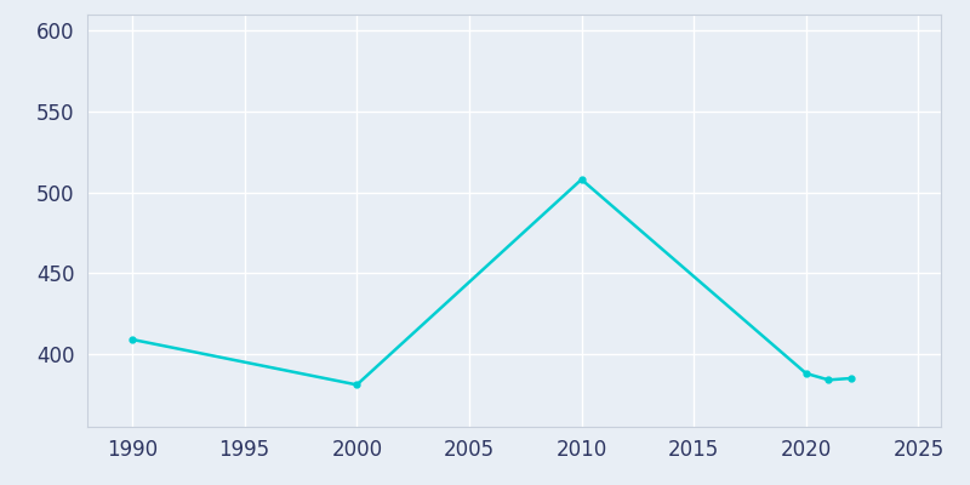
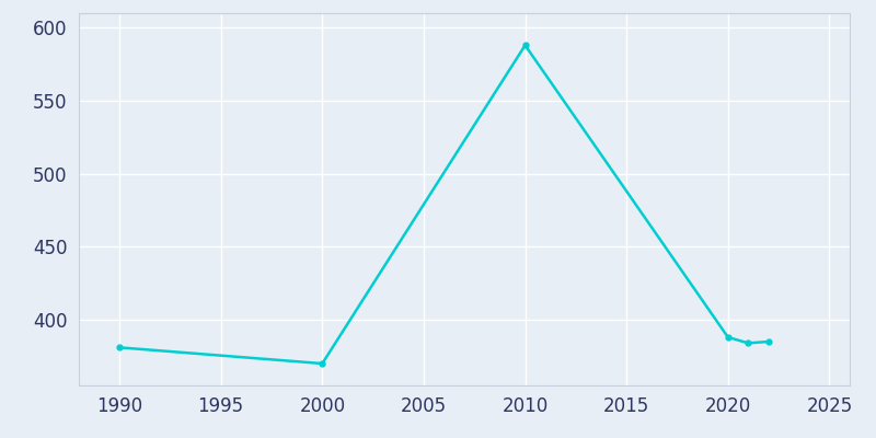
1990: 409 -> 381
2000: 381 -> 370
2010: 508 -> 588
